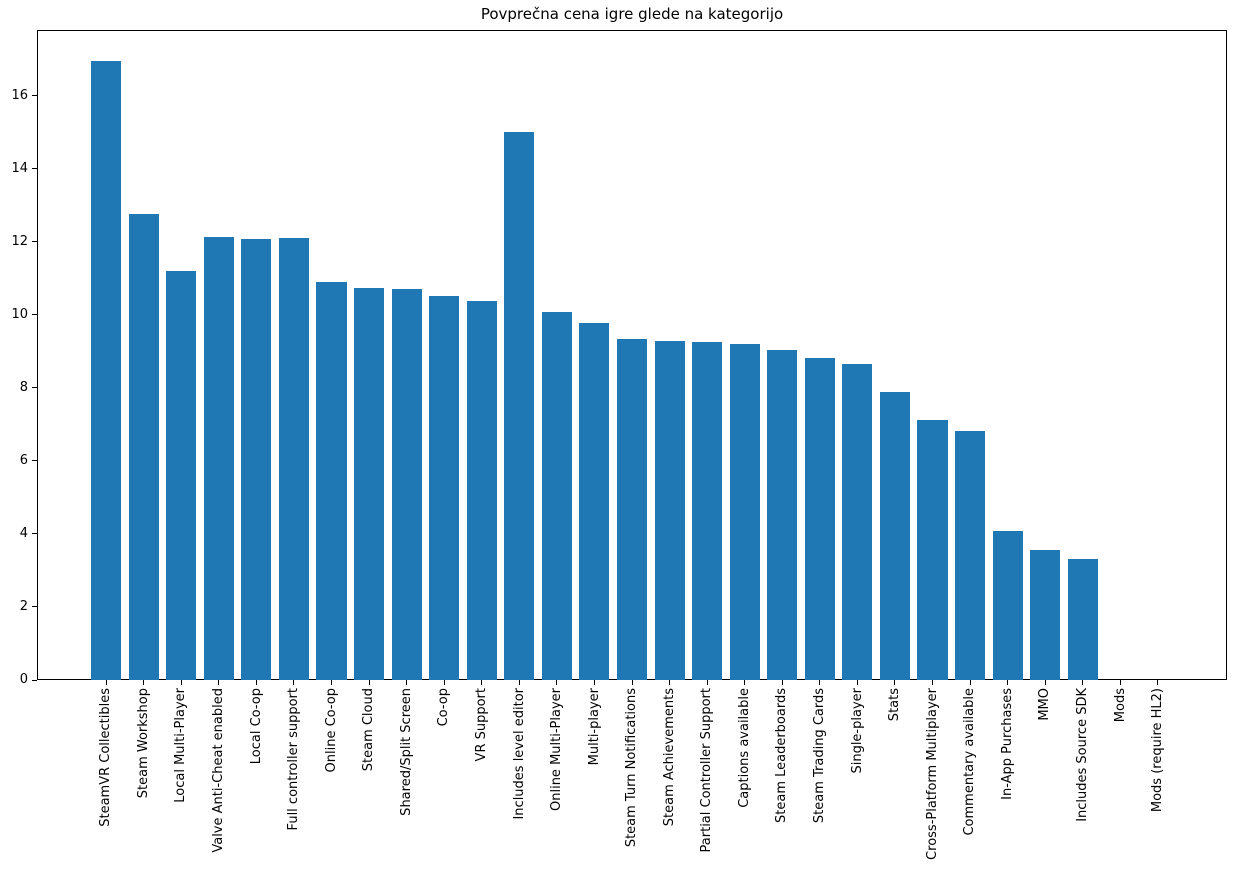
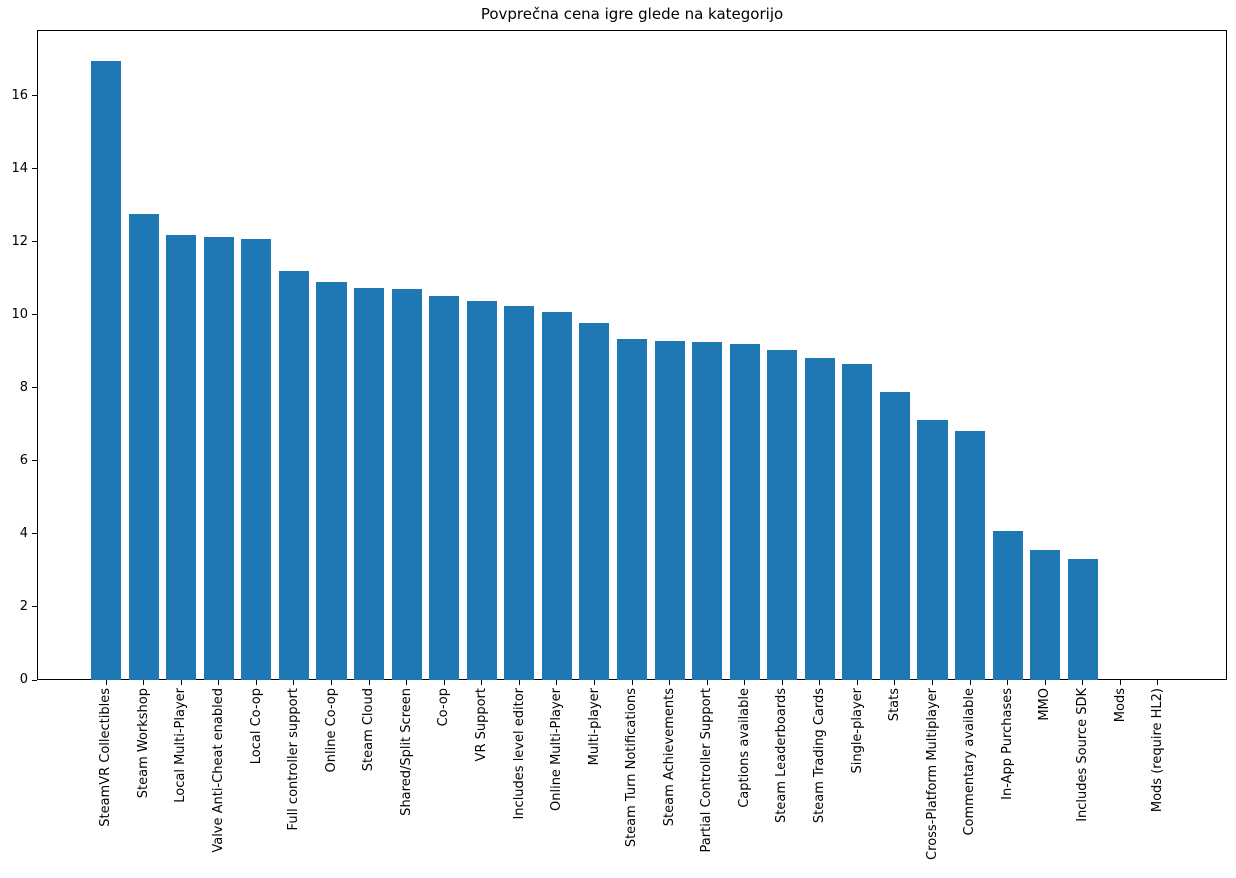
Local Multi-Player: 11.2 -> 12.2
Full controller support: 12.1 -> 11.2
Includes level editor: 15.0 -> 10.2
